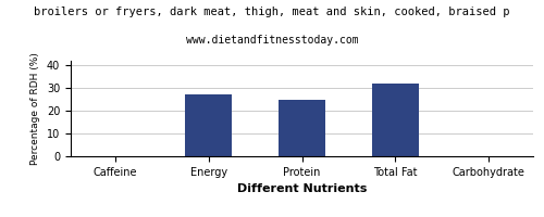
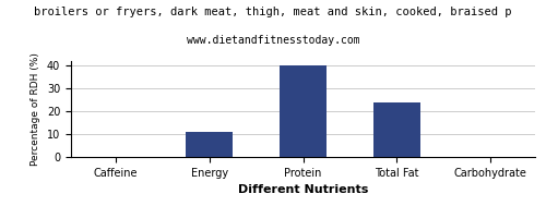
Energy: 27 -> 11
Protein: 25 -> 40
Total Fat: 32 -> 24
